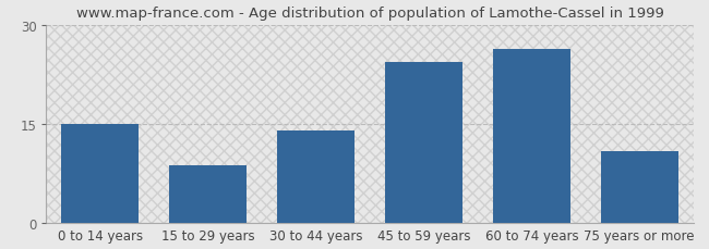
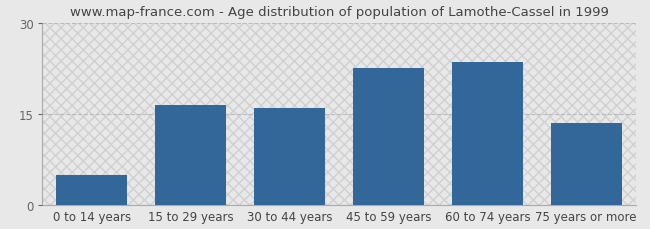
0 to 14 years: 15.0 -> 5.0
15 to 29 years: 8.8 -> 16.5
30 to 44 years: 14.0 -> 16.0
45 to 59 years: 24.4 -> 22.5
60 to 74 years: 26.4 -> 23.5
75 years or more: 10.8 -> 13.5
